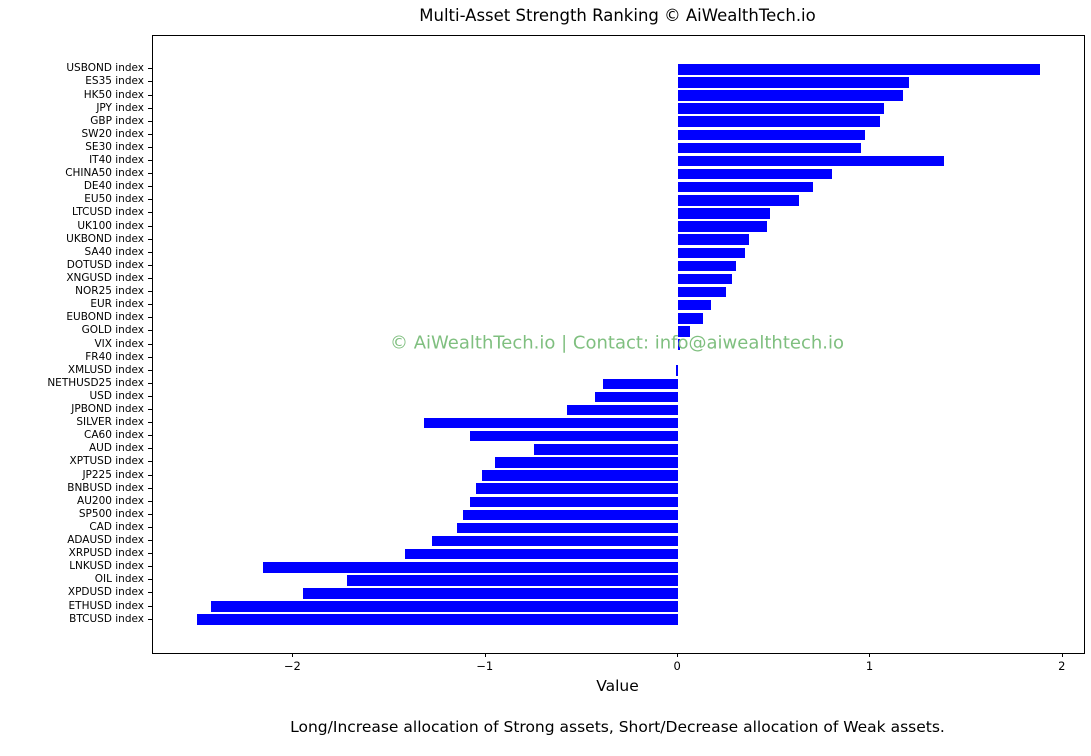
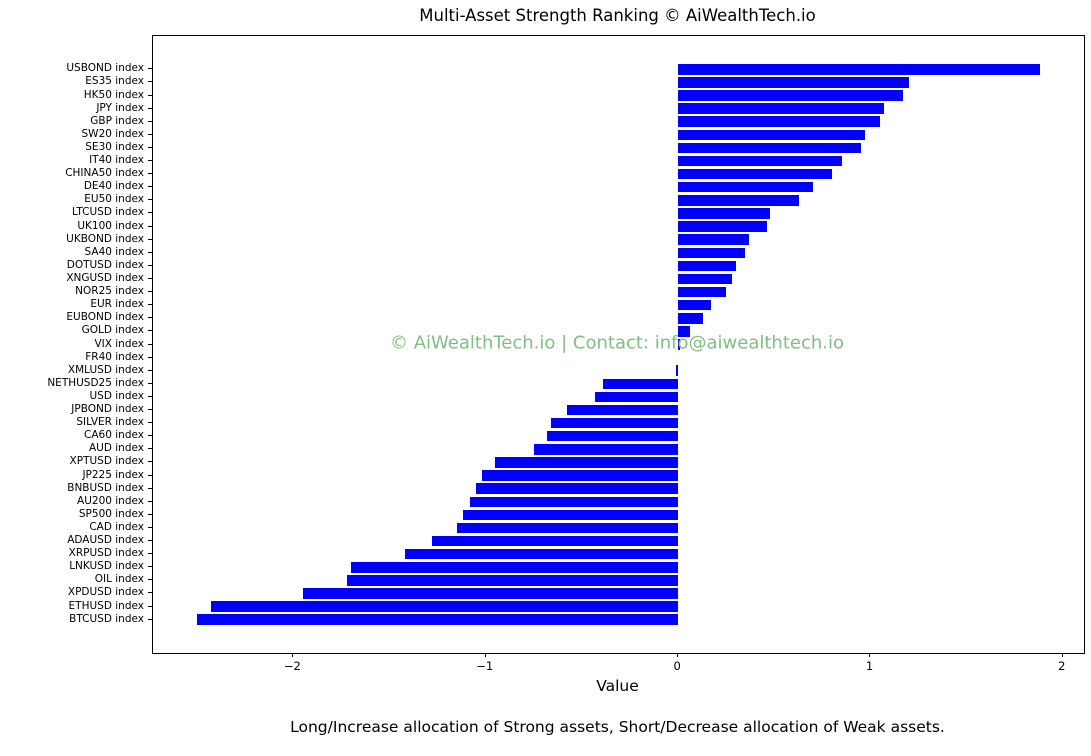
IT40 index: 1.38 -> 0.85
SILVER index: -1.32 -> -0.66
CA60 index: -1.08 -> -0.68
LNKUSD index: -2.16 -> -1.70
